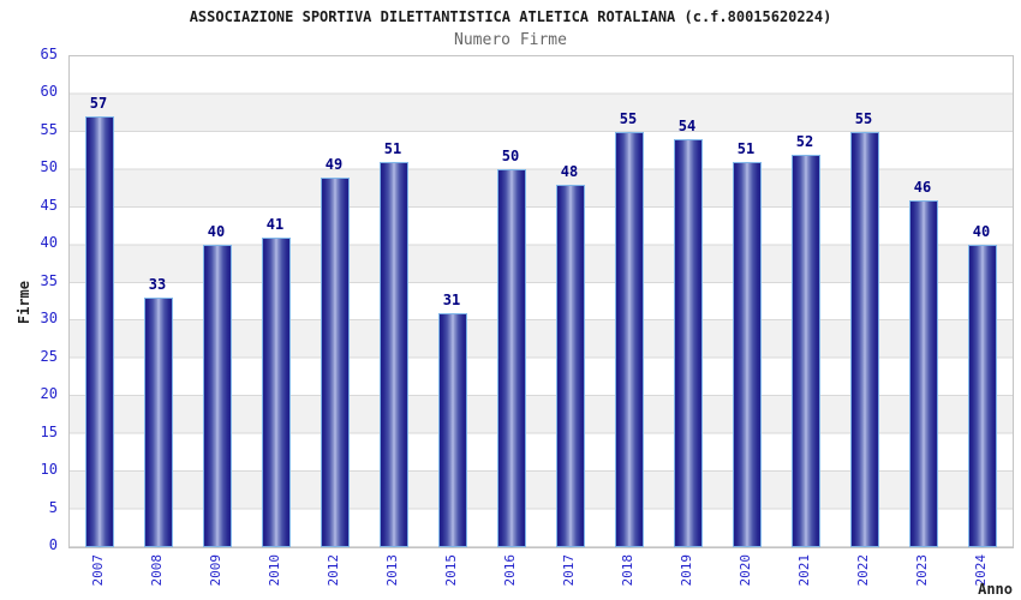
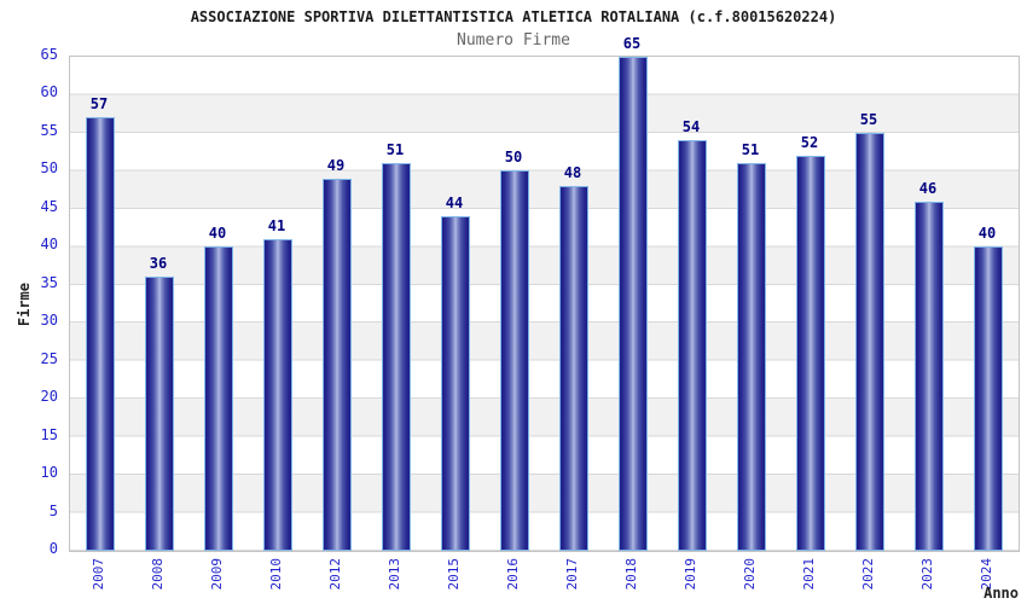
2008: 33 -> 36
2015: 31 -> 44
2018: 55 -> 65
